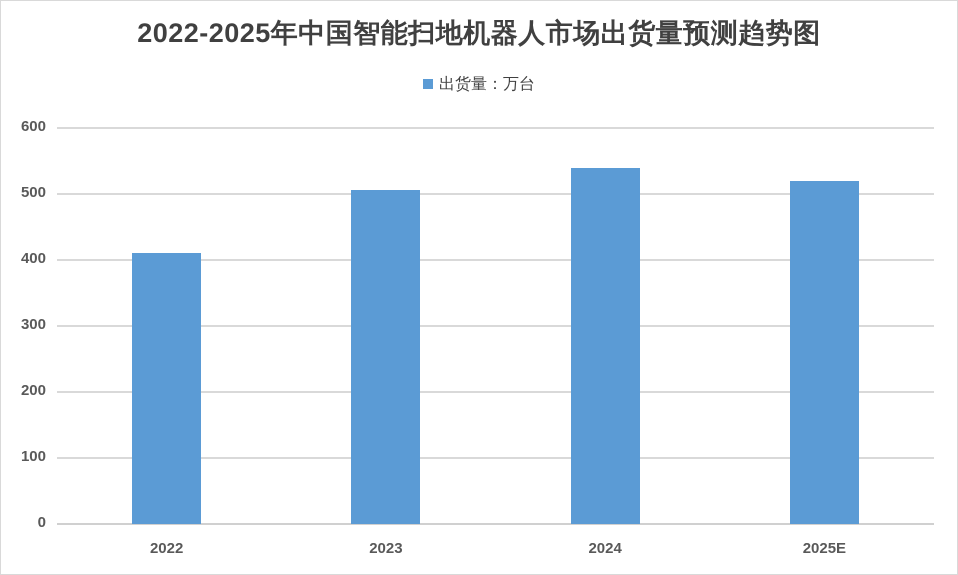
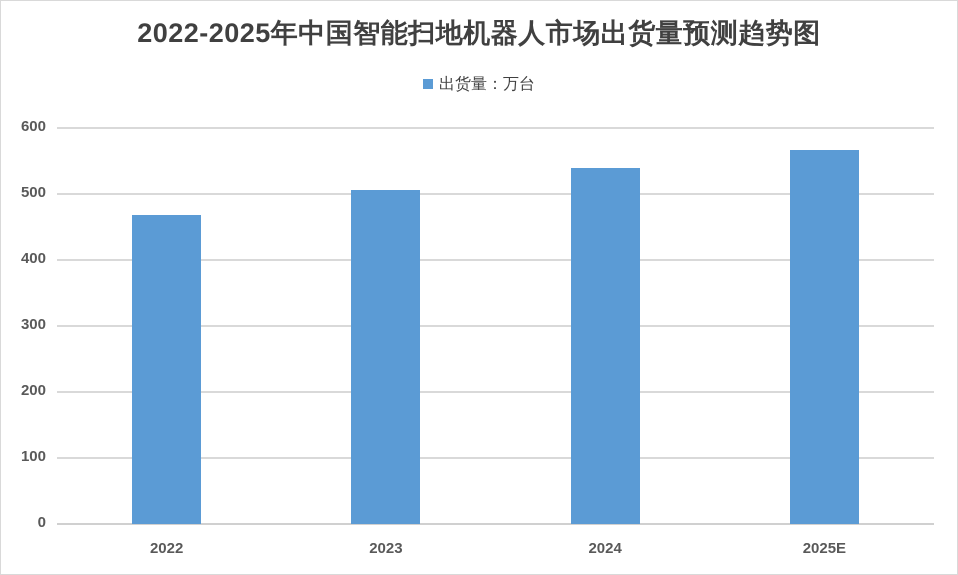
2022: 410 -> 470
2025E: 520 -> 570
